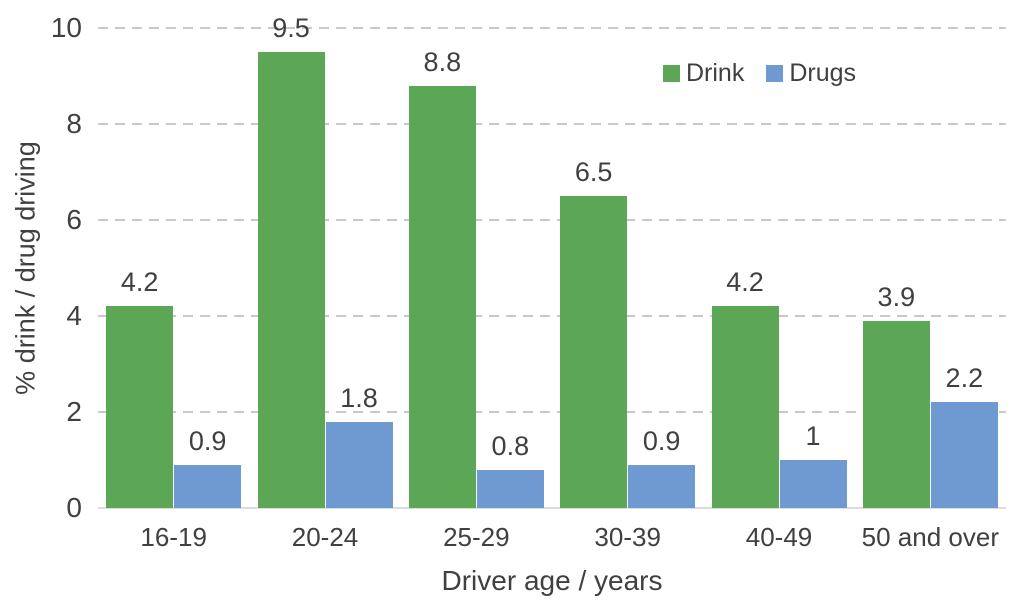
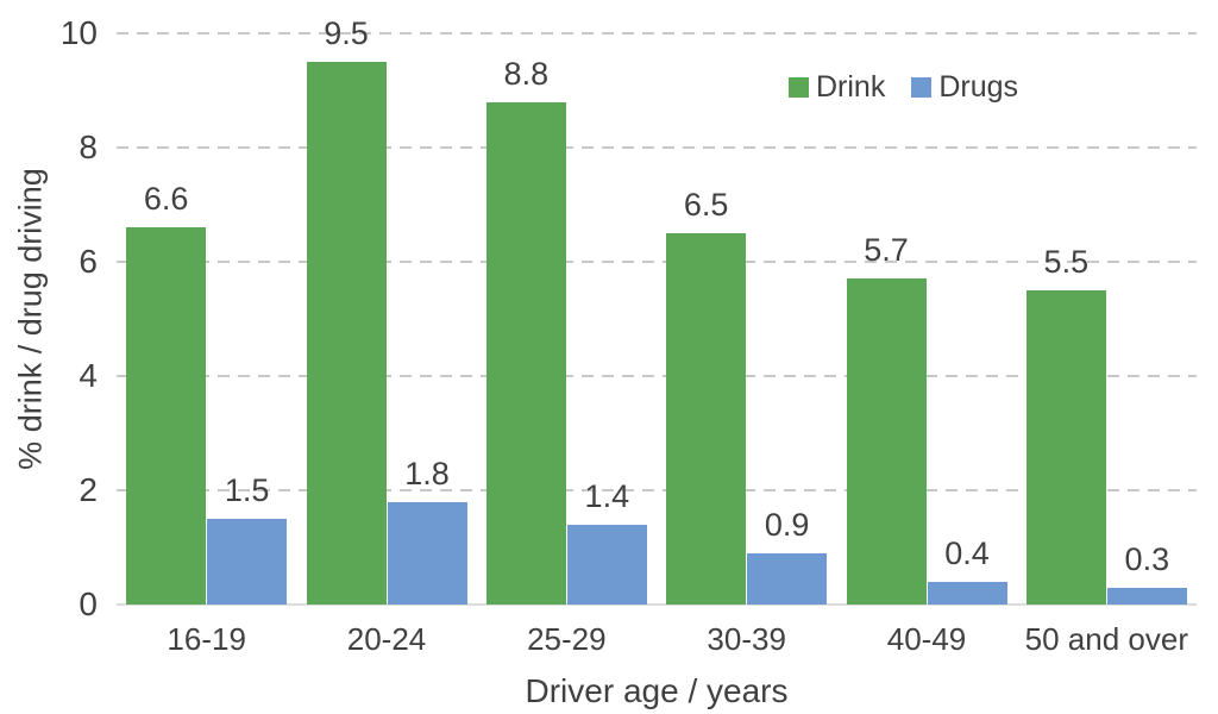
Drink/16-19: 4.2 -> 6.6
Drugs/16-19: 0.9 -> 1.5
Drugs/25-29: 0.8 -> 1.4
Drink/40-49: 4.2 -> 5.7
Drugs/40-49: 1 -> 0.4
Drink/50 and over: 3.9 -> 5.5
Drugs/50 and over: 2.2 -> 0.3
